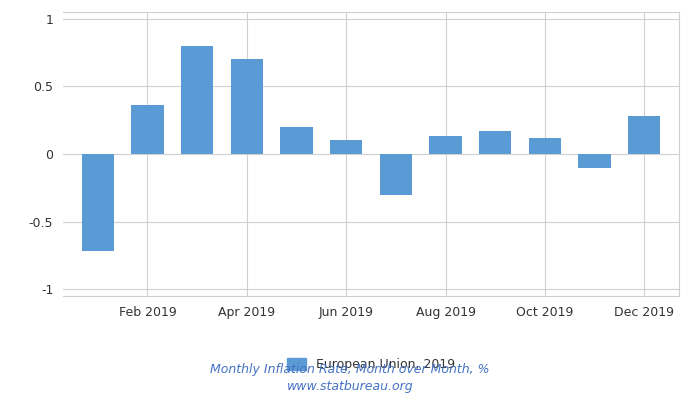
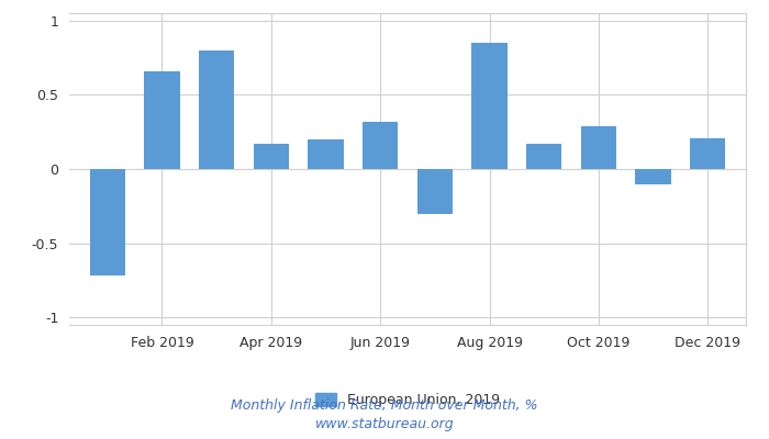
Feb 2019: 0.36 -> 0.66
Apr 2019: 0.70 -> 0.17
Jun 2019: 0.10 -> 0.32
Aug 2019: 0.13 -> 0.85
Oct 2019: 0.12 -> 0.29
Dec 2019: 0.28 -> 0.21
